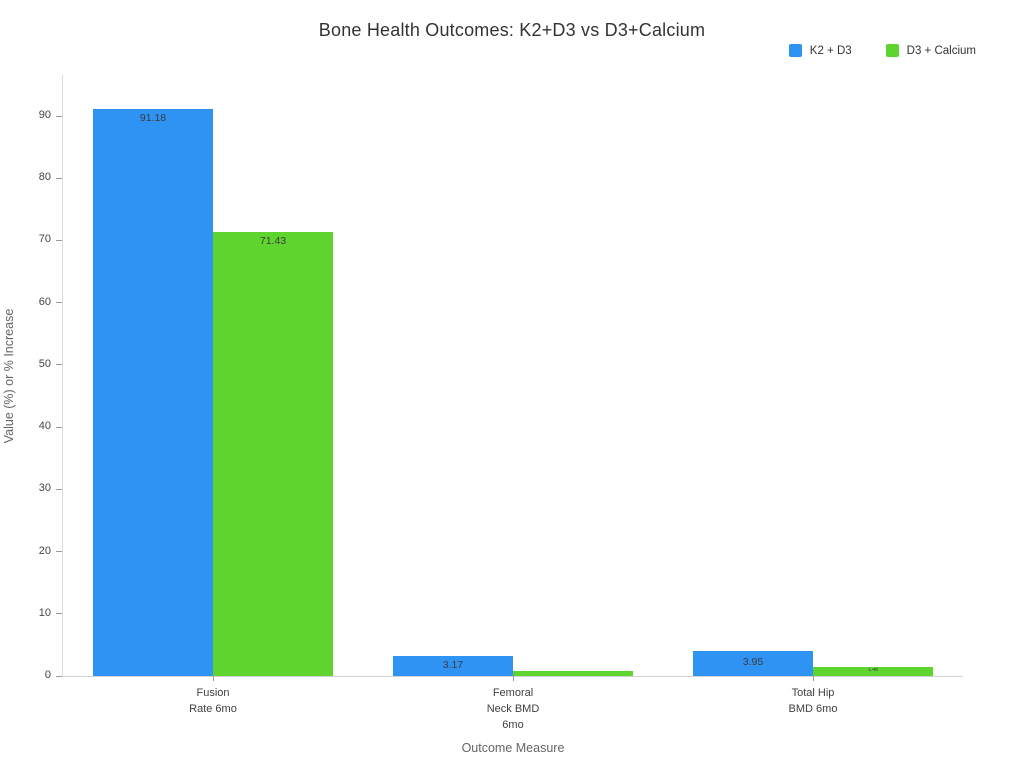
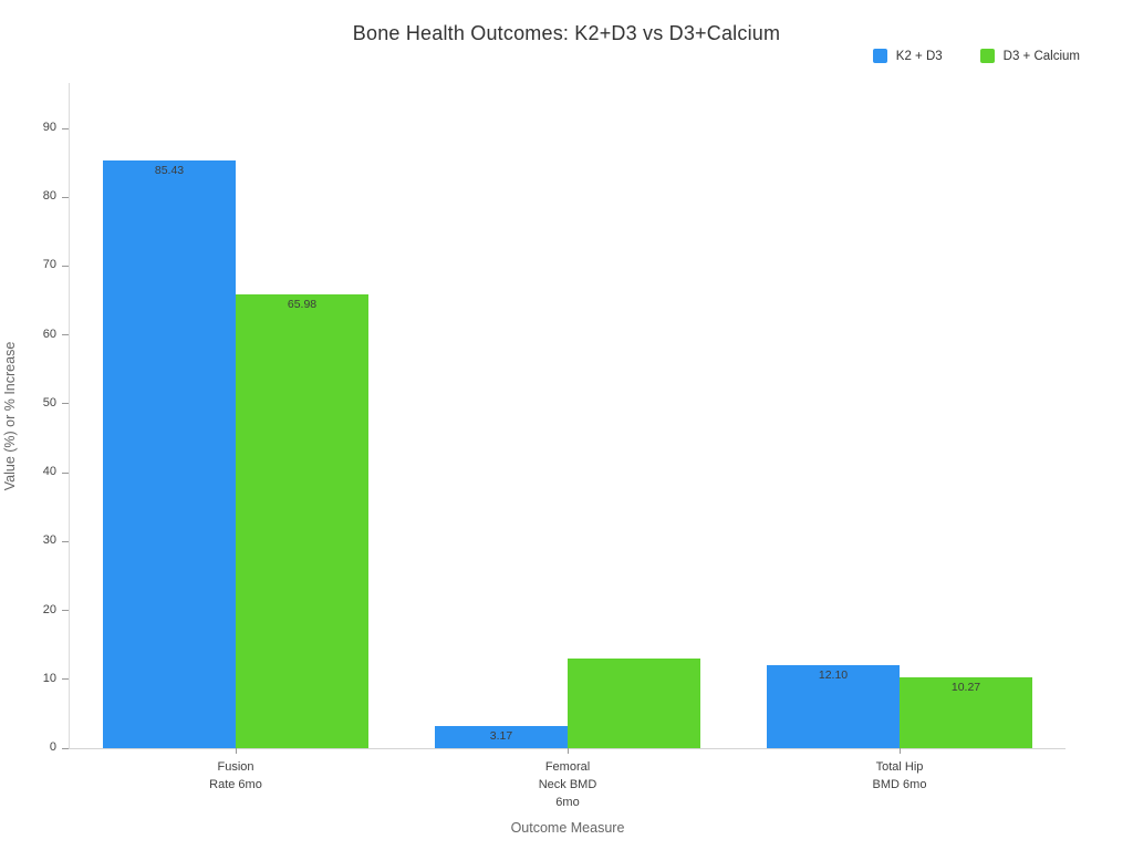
K2 + D3/Fusion Rate 6mo: 91.18 -> 85.43
D3 + Calcium/Fusion Rate 6mo: 71.43 -> 65.98
D3 + Calcium/Femoral Neck BMD 6mo: 1 -> 13
K2 + D3/Total Hip BMD 6mo: 3.95 -> 12.10
D3 + Calcium/Total Hip BMD 6mo: 1.48 -> 10.27
